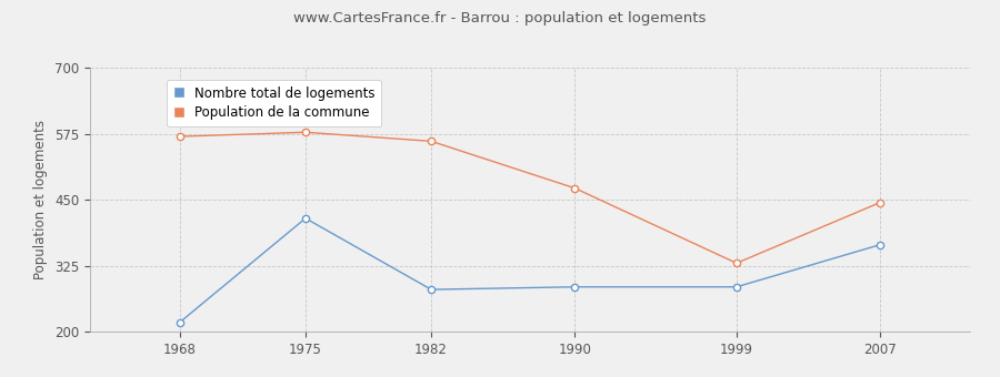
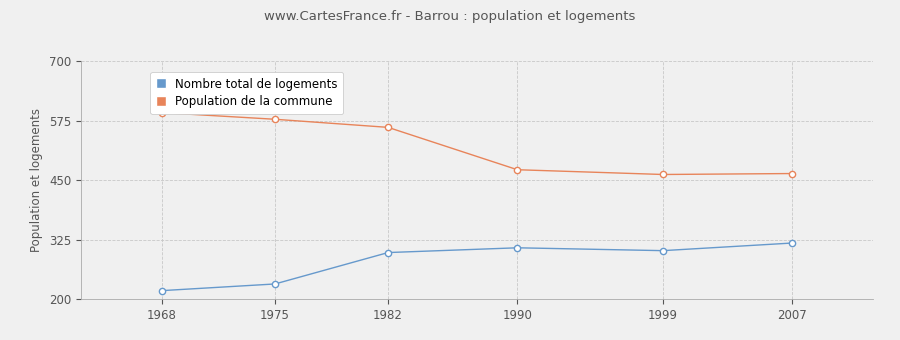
Population de la commune/1968: 570 -> 592
Nombre total de logements/1975: 415 -> 232
Nombre total de logements/1982: 280 -> 298
Nombre total de logements/1990: 285 -> 308
Nombre total de logements/1999: 285 -> 302
Population de la commune/1999: 330 -> 462
Nombre total de logements/2007: 365 -> 318
Population de la commune/2007: 445 -> 464
